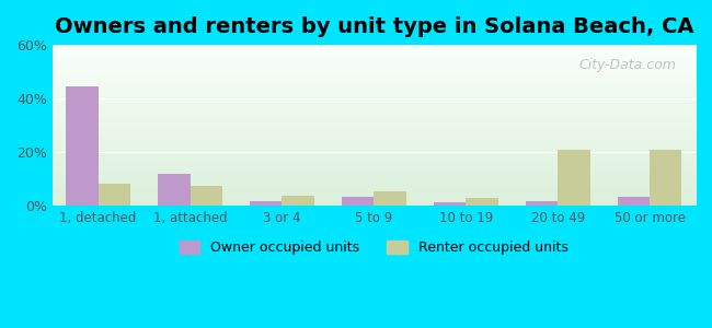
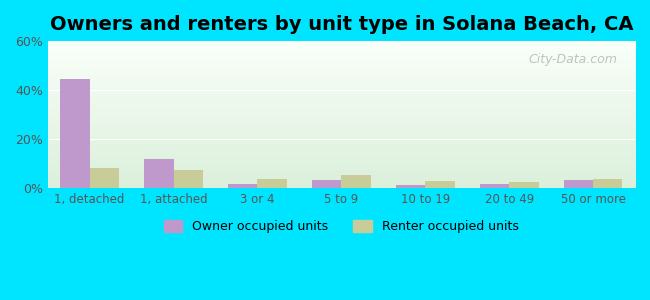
Renter occupied units/20 to 49: 21.0% -> 2.5%
Renter occupied units/50 or more: 21.0% -> 4.0%
